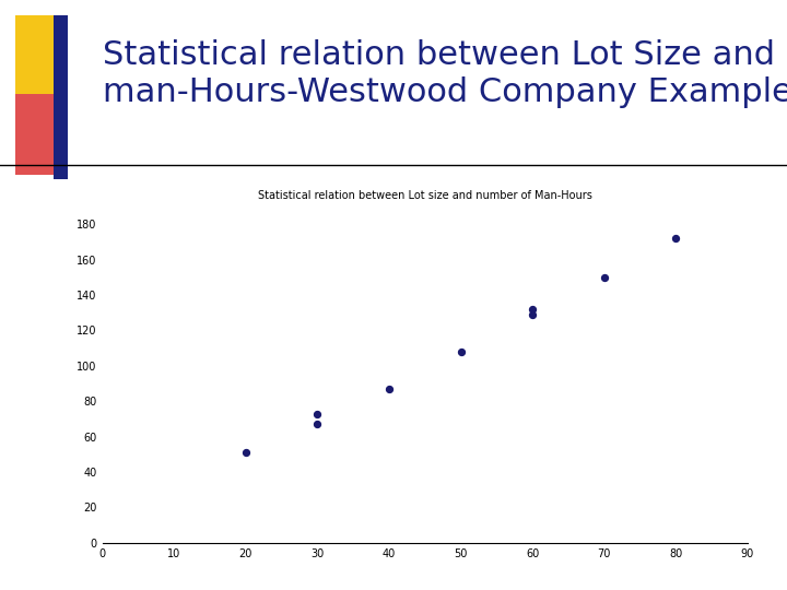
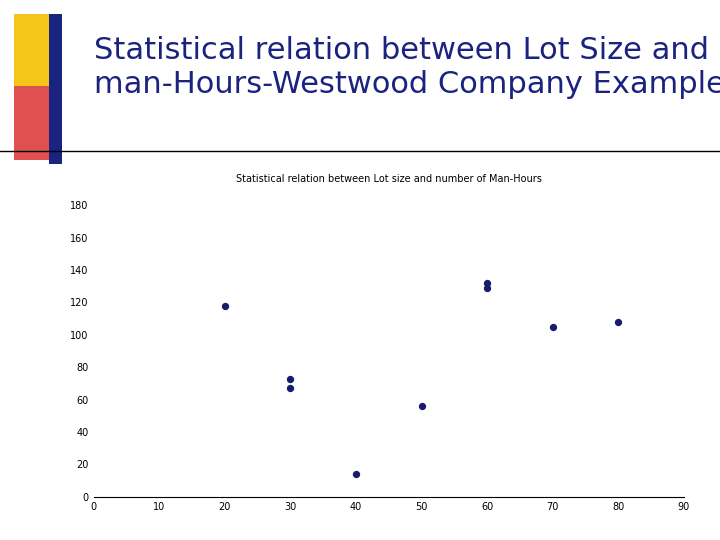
20: 51 -> 118
40: 87 -> 14
50: 108 -> 56
70: 150 -> 105
80: 172 -> 108
